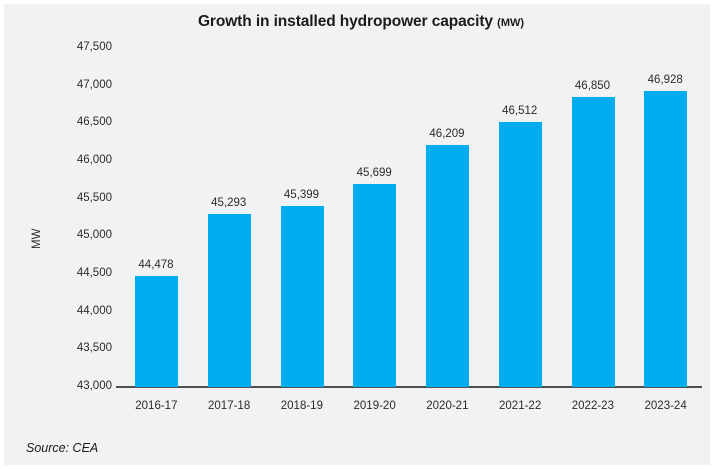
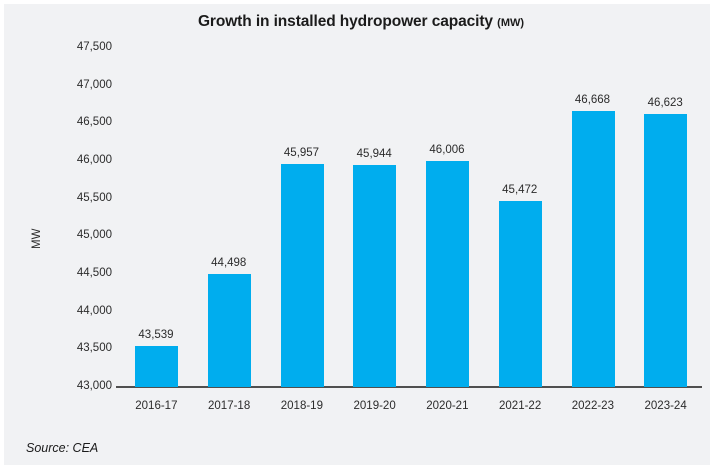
2016-17: 44,478 -> 43,539
2017-18: 45,293 -> 44,498
2018-19: 45,399 -> 45,957
2019-20: 45,699 -> 45,944
2020-21: 46,209 -> 46,006
2021-22: 46,512 -> 45,472
2022-23: 46,850 -> 46,668
2023-24: 46,928 -> 46,623
